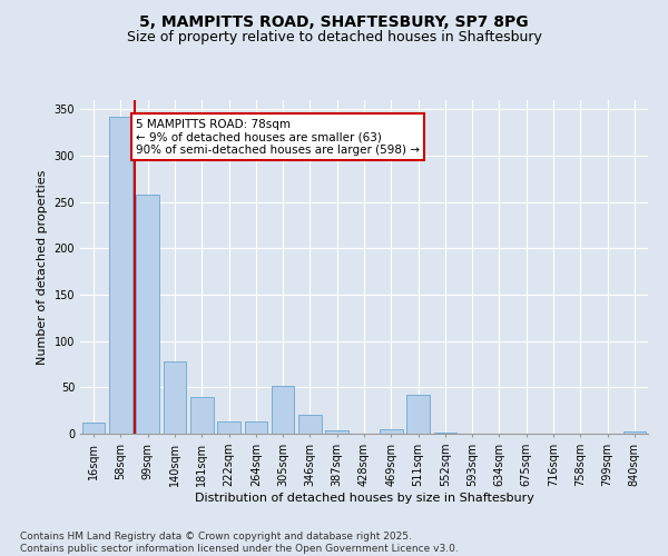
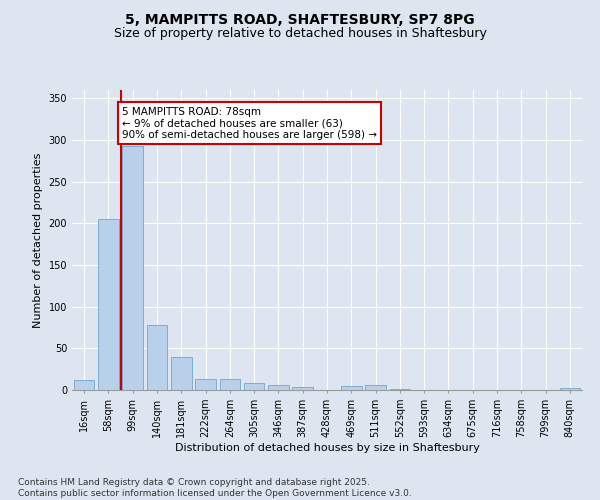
58sqm: 342 -> 205
99sqm: 258 -> 293
305sqm: 52 -> 8
346sqm: 20 -> 6
511sqm: 42 -> 6
